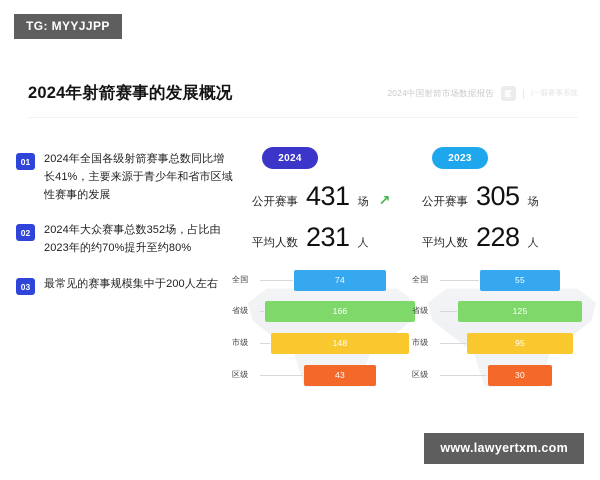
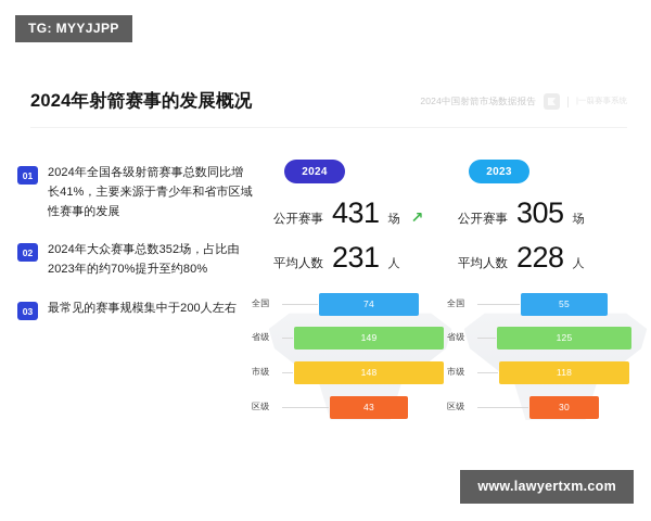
2024/省级: 166 -> 149
2023/市级: 95 -> 118
